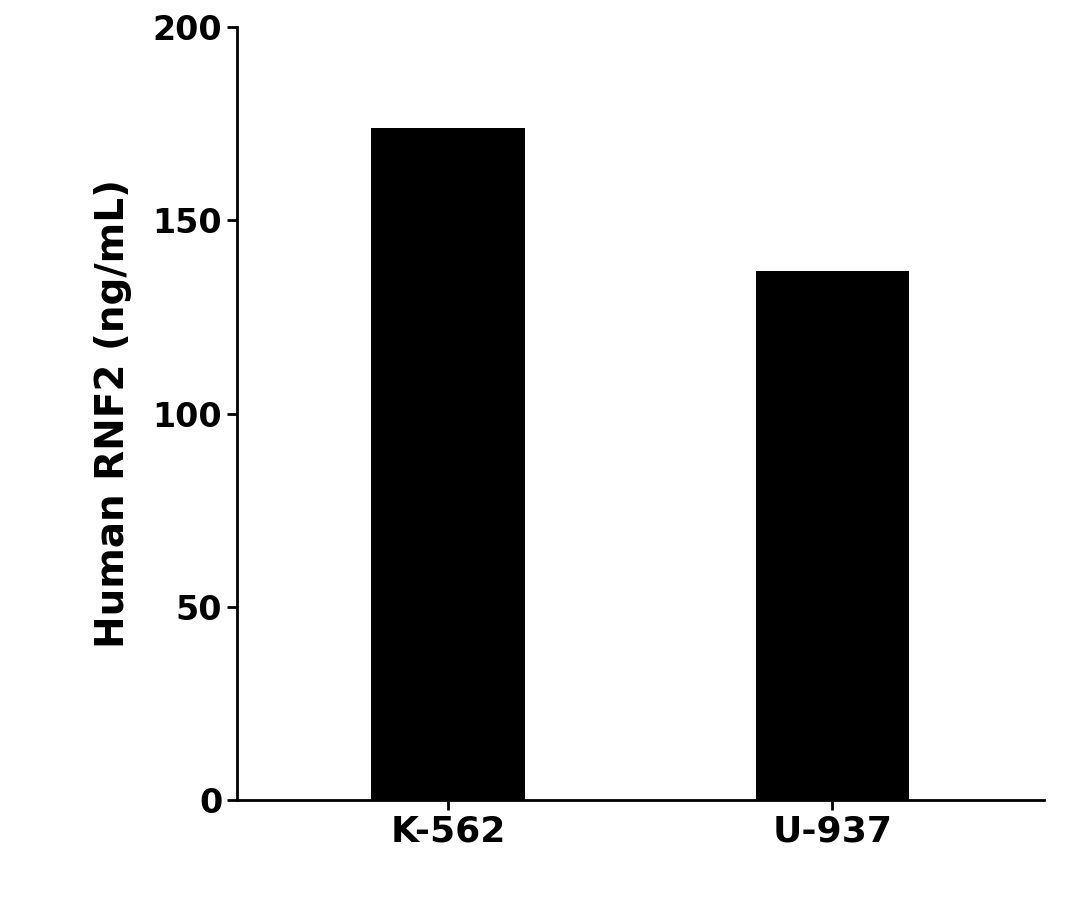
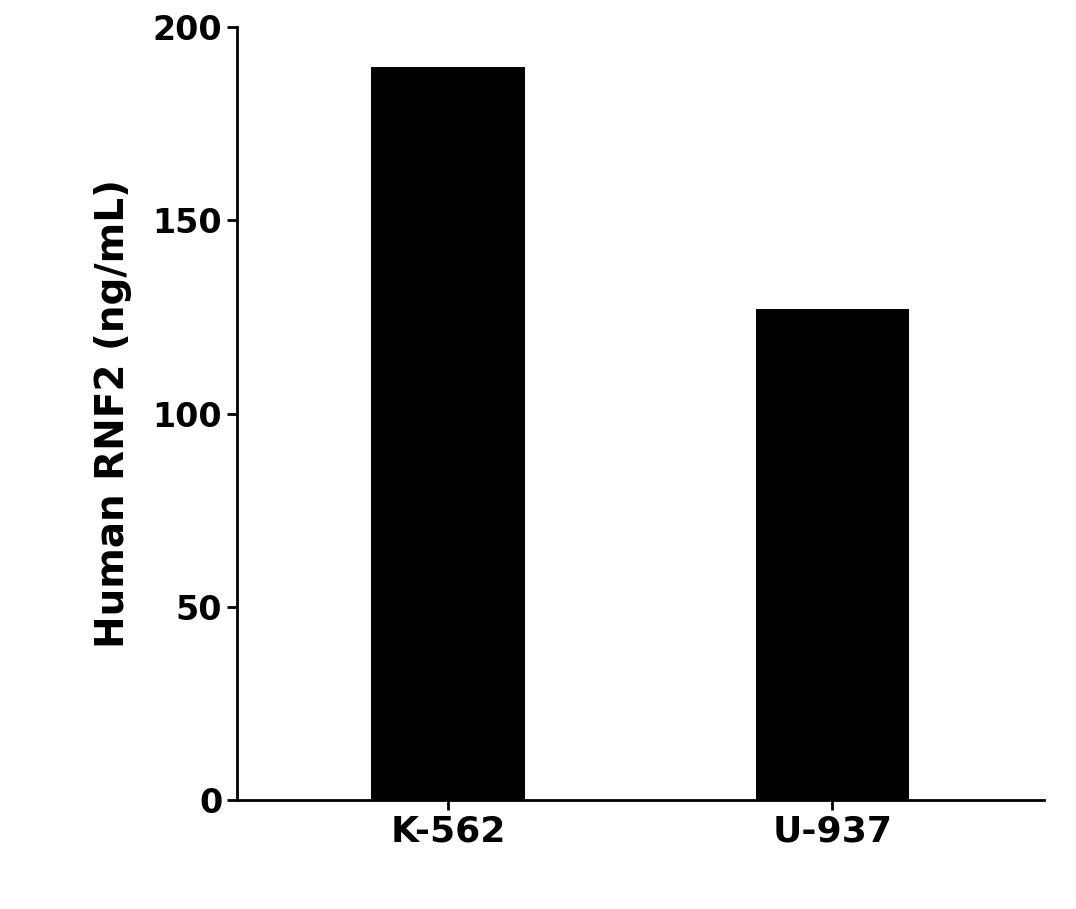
K-562: 174.0 -> 189.8
U-937: 137.0 -> 127.0
